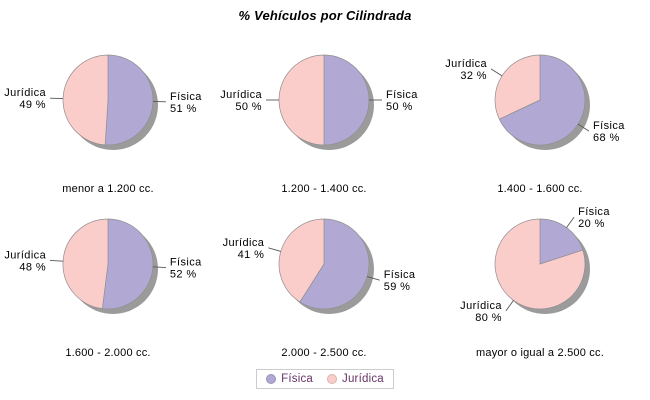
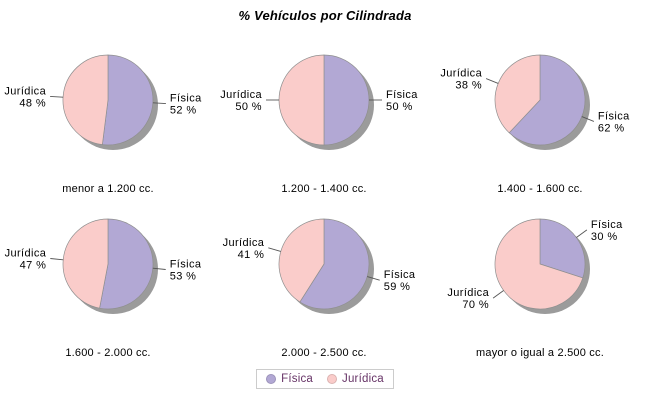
menor a 1.200 cc./Física: 51 -> 52
menor a 1.200 cc./Jurídica: 49 -> 48
1.400 - 1.600 cc./Física: 68 -> 62
1.400 - 1.600 cc./Jurídica: 32 -> 38
1.600 - 2.000 cc./Física: 52 -> 53
1.600 - 2.000 cc./Jurídica: 48 -> 47
mayor o igual a 2.500 cc./Física: 20 -> 30
mayor o igual a 2.500 cc./Jurídica: 80 -> 70
